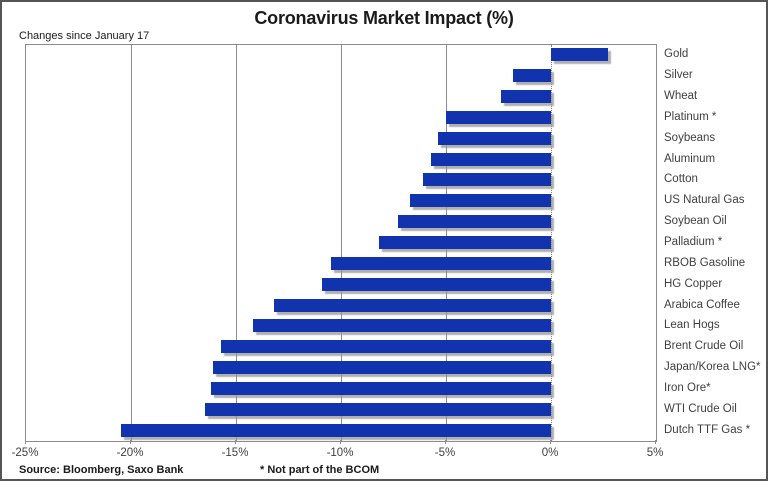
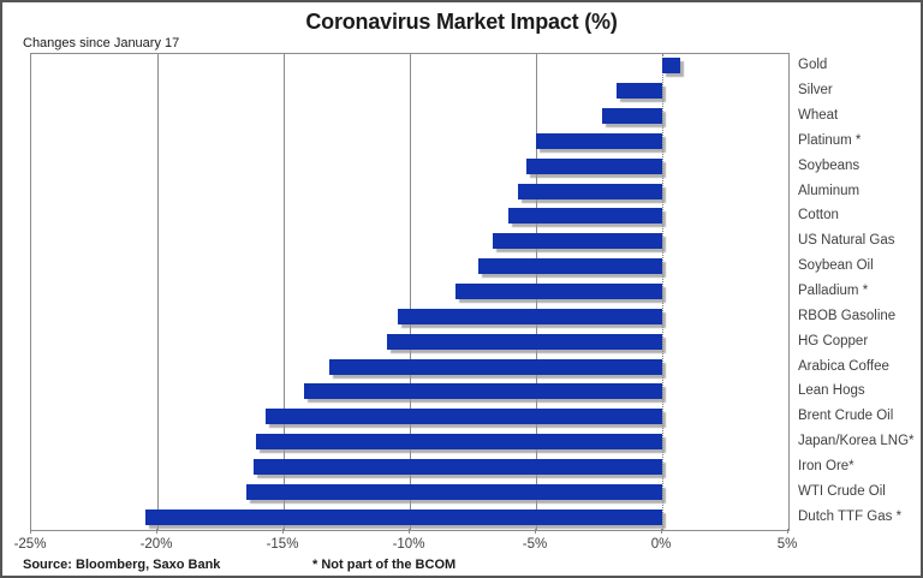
Gold: 2.7% -> 0.7%
